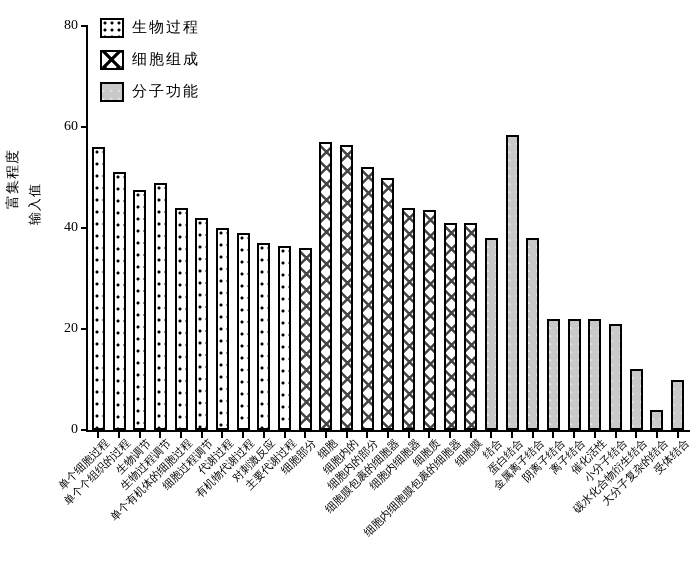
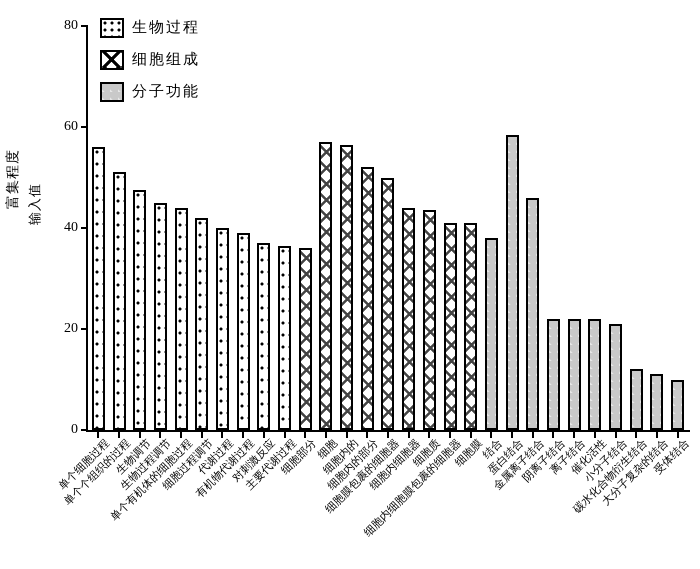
生物过程调节: 49 -> 45
金属离子结合: 38 -> 46
大分子复杂的结合: 4 -> 11
